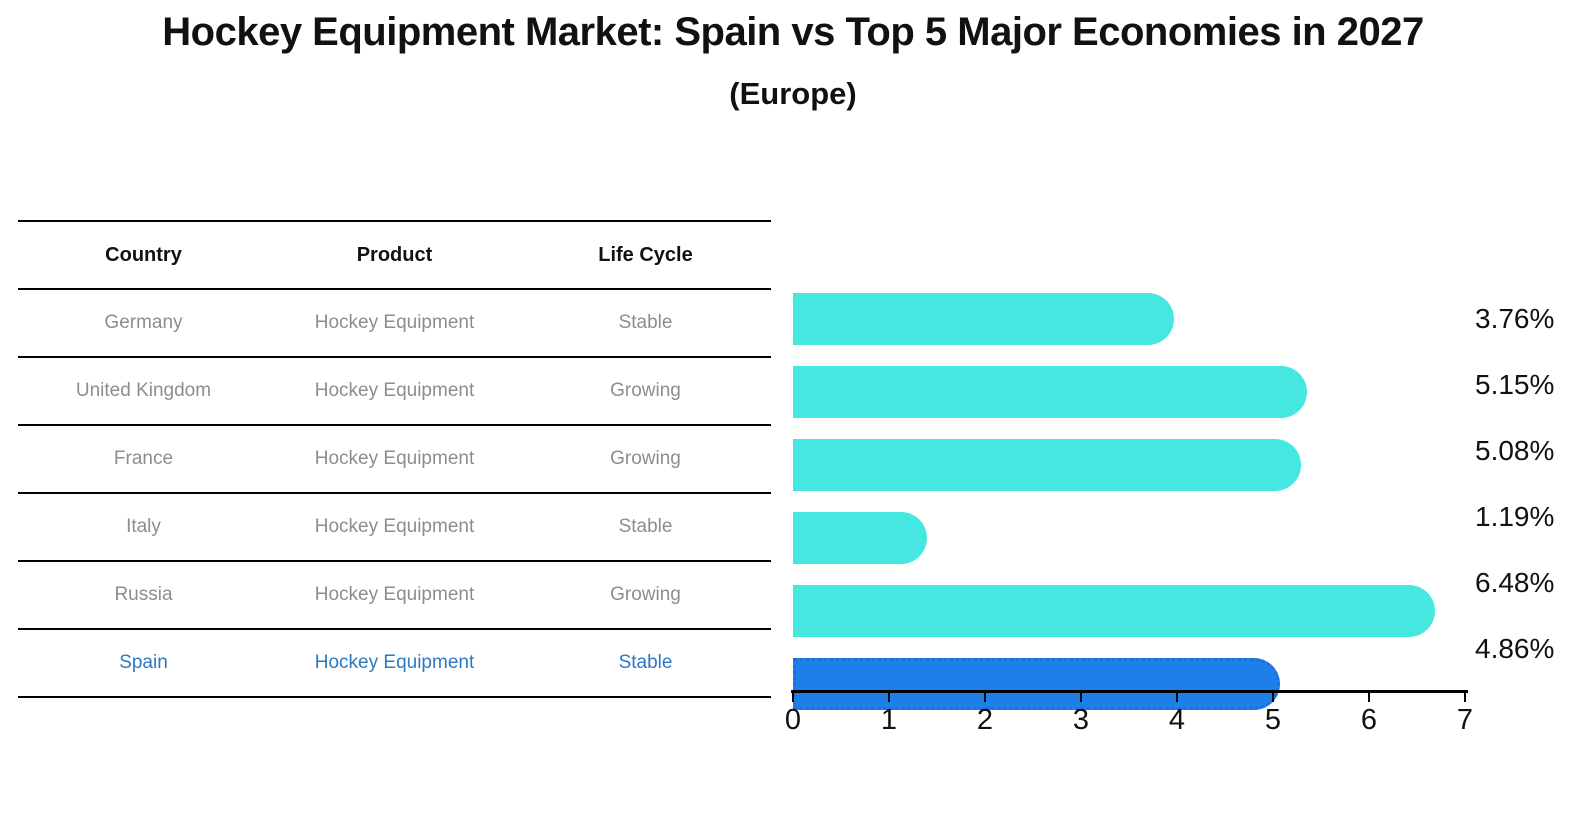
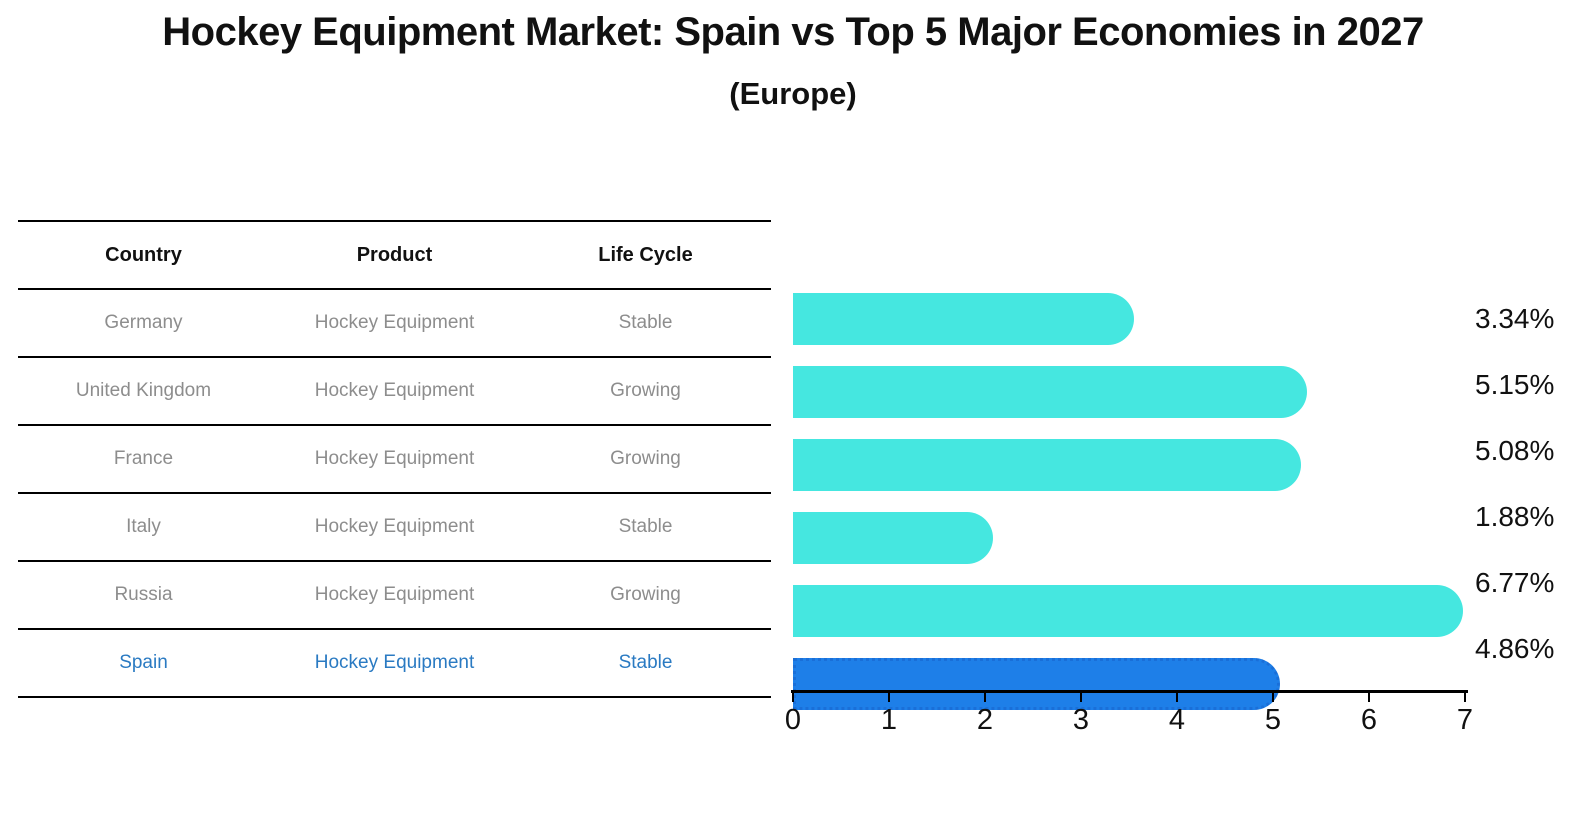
Germany: 3.76% -> 3.34%
Italy: 1.19% -> 1.88%
Russia: 6.48% -> 6.77%
